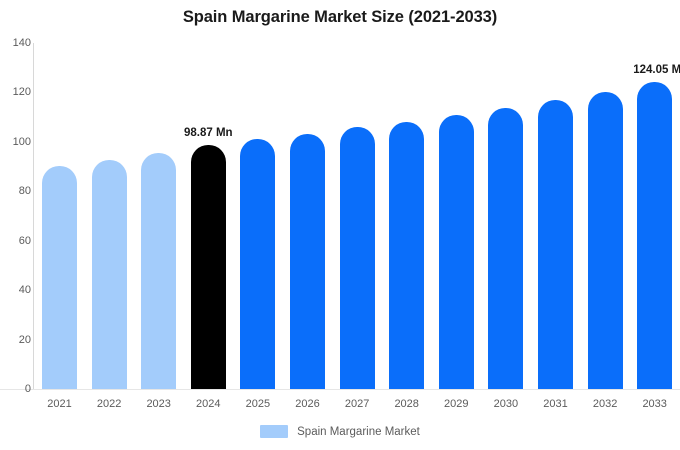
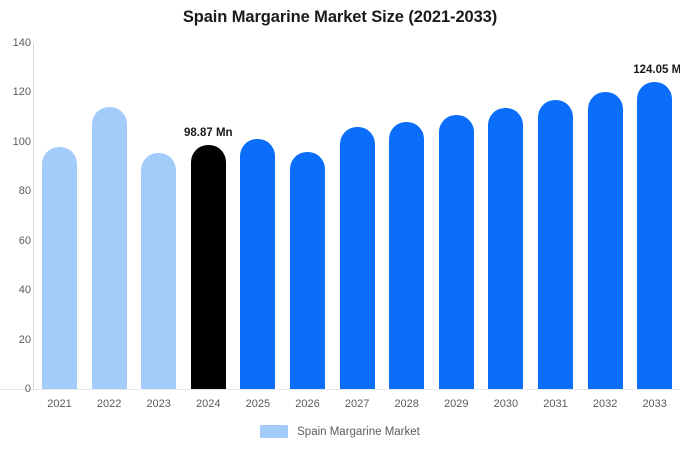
2021: 90 -> 98
2022: 93 -> 114
2026: 103 -> 96
